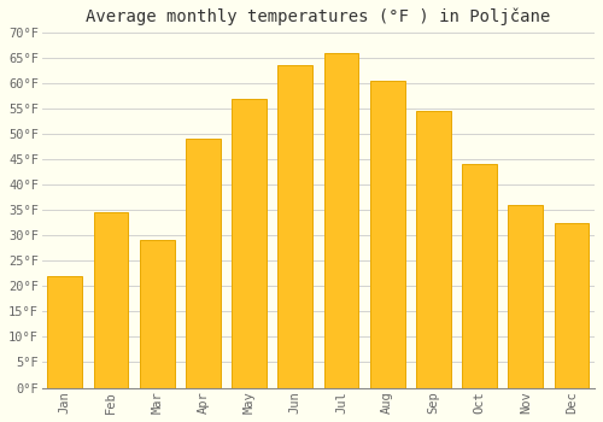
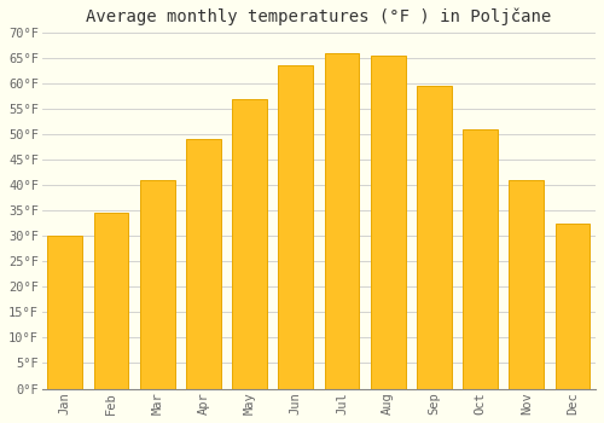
Jan: 22.0°F -> 30.0°F
Mar: 29.0°F -> 41.0°F
Aug: 60.5°F -> 65.5°F
Sep: 54.5°F -> 59.5°F
Oct: 44.0°F -> 51.0°F
Nov: 36.0°F -> 41.0°F
